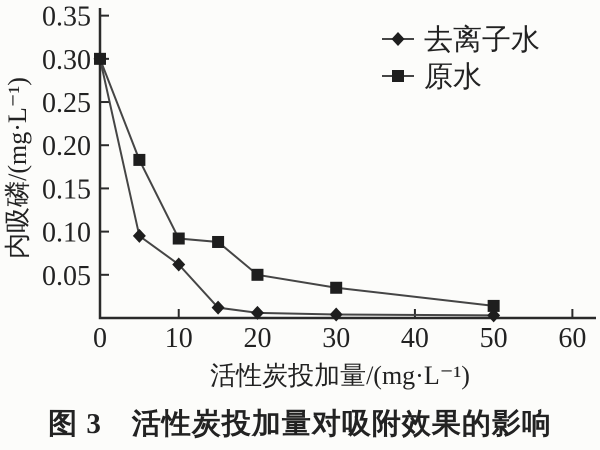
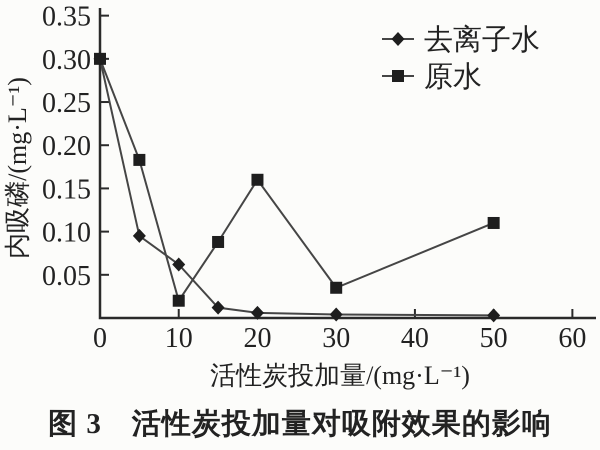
原水/10: 0.09 -> 0.02
原水/20: 0.05 -> 0.16
原水/50: 0.01 -> 0.11
